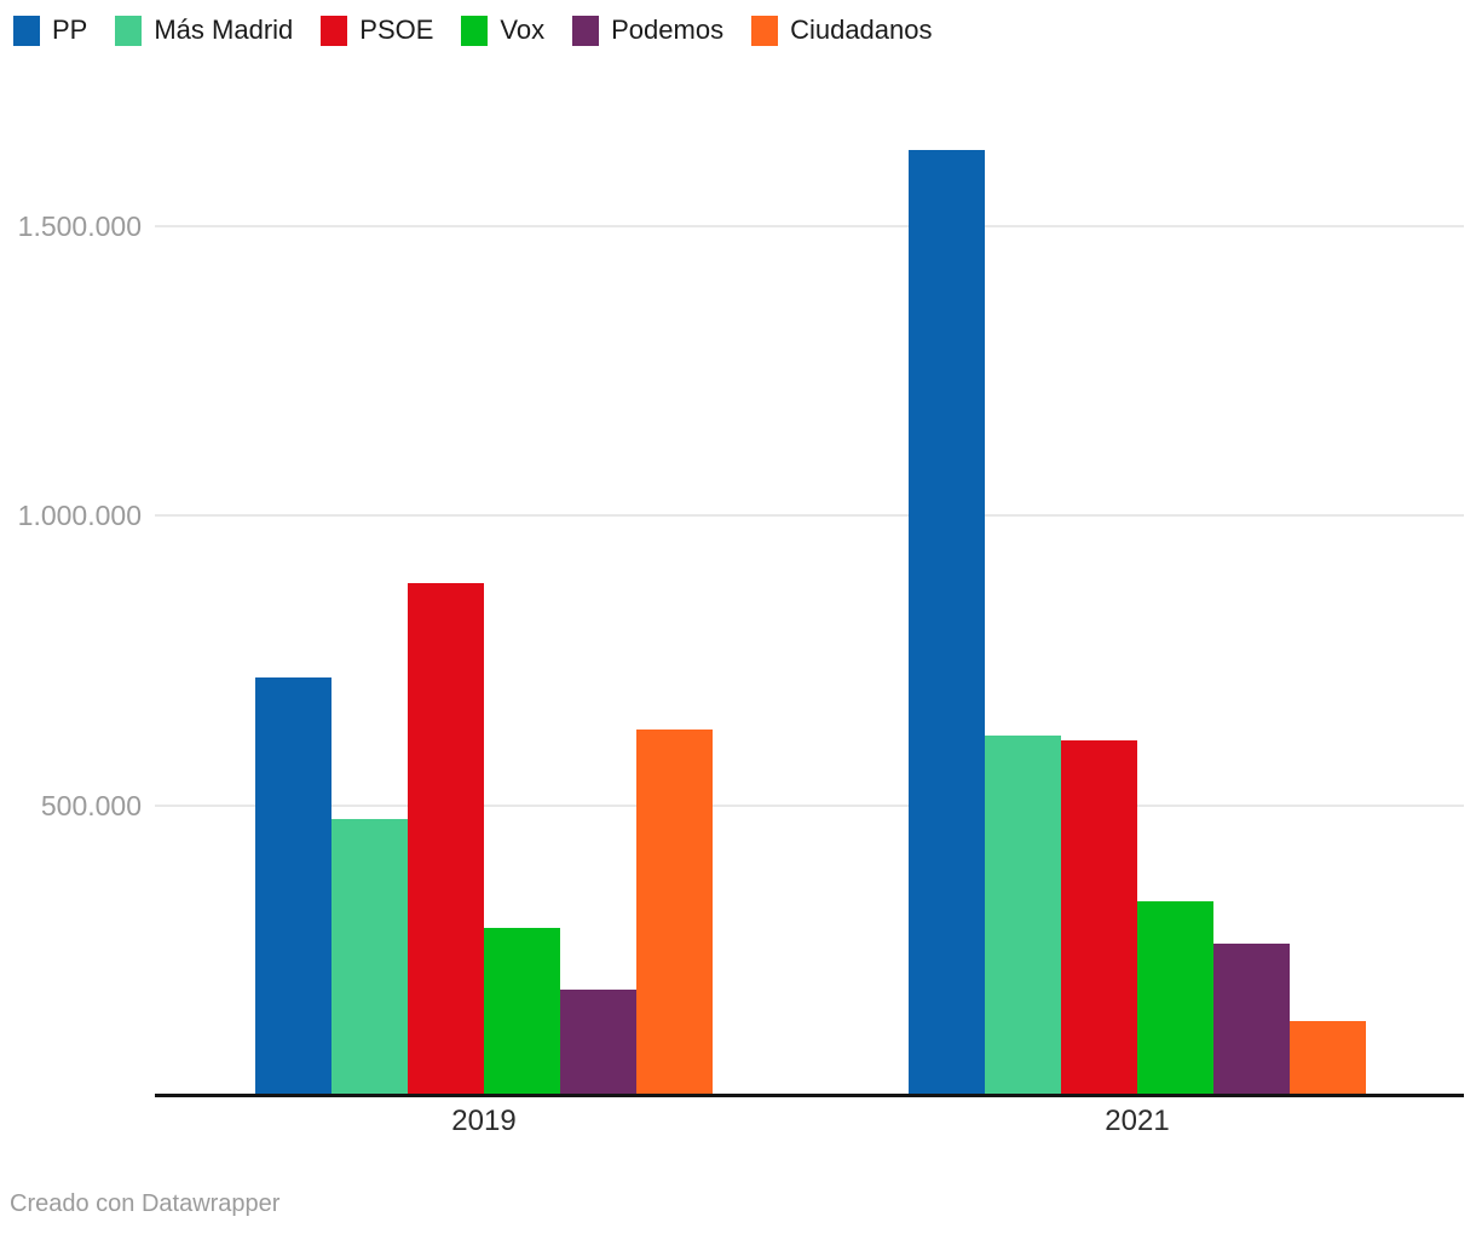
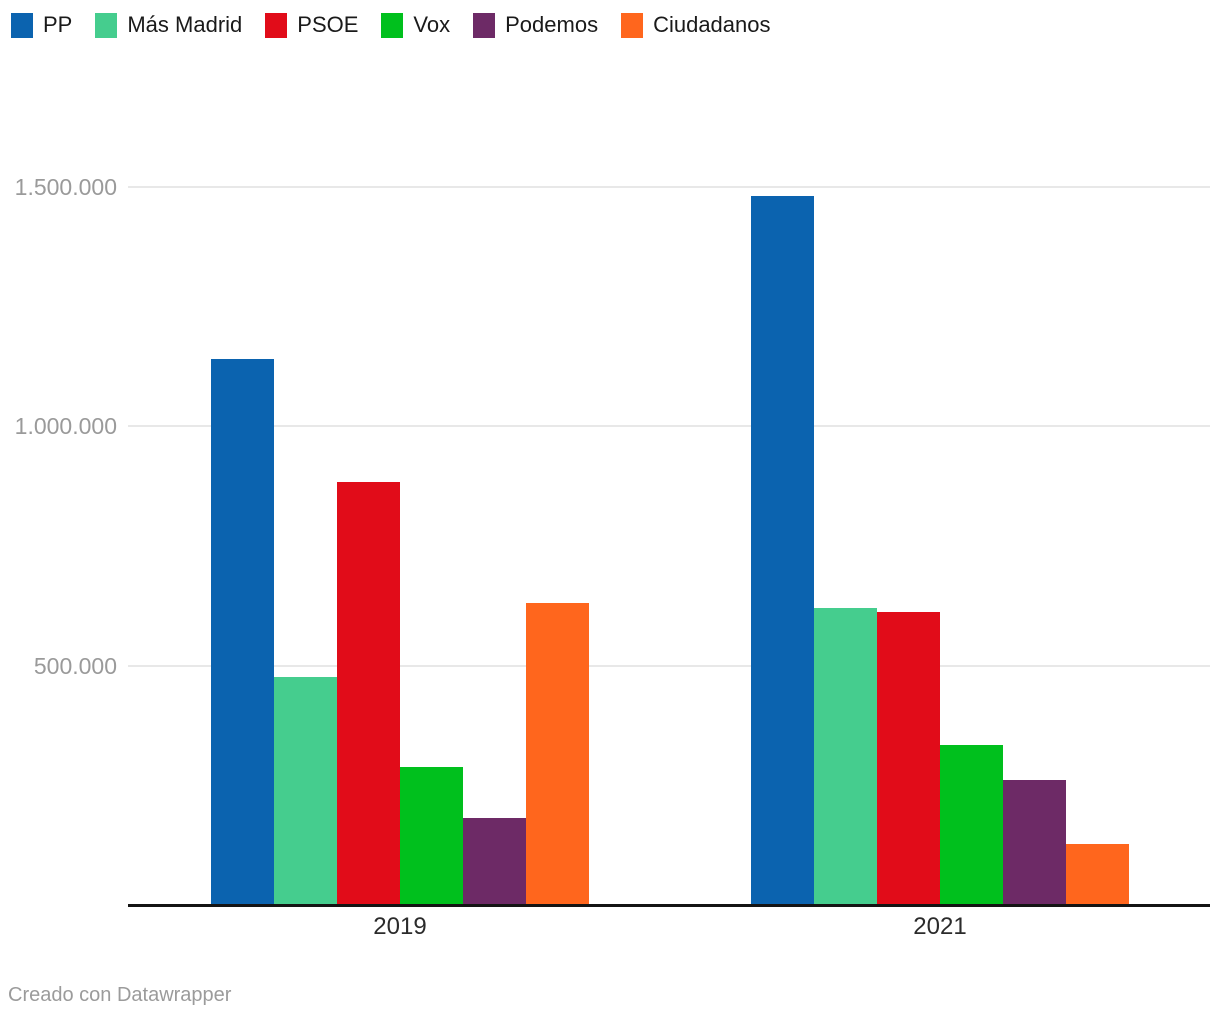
PP/2019: 720000 -> 1140000
PP/2021: 1630000 -> 1480000
Ciudadanos/2021: 130000 -> 310000
